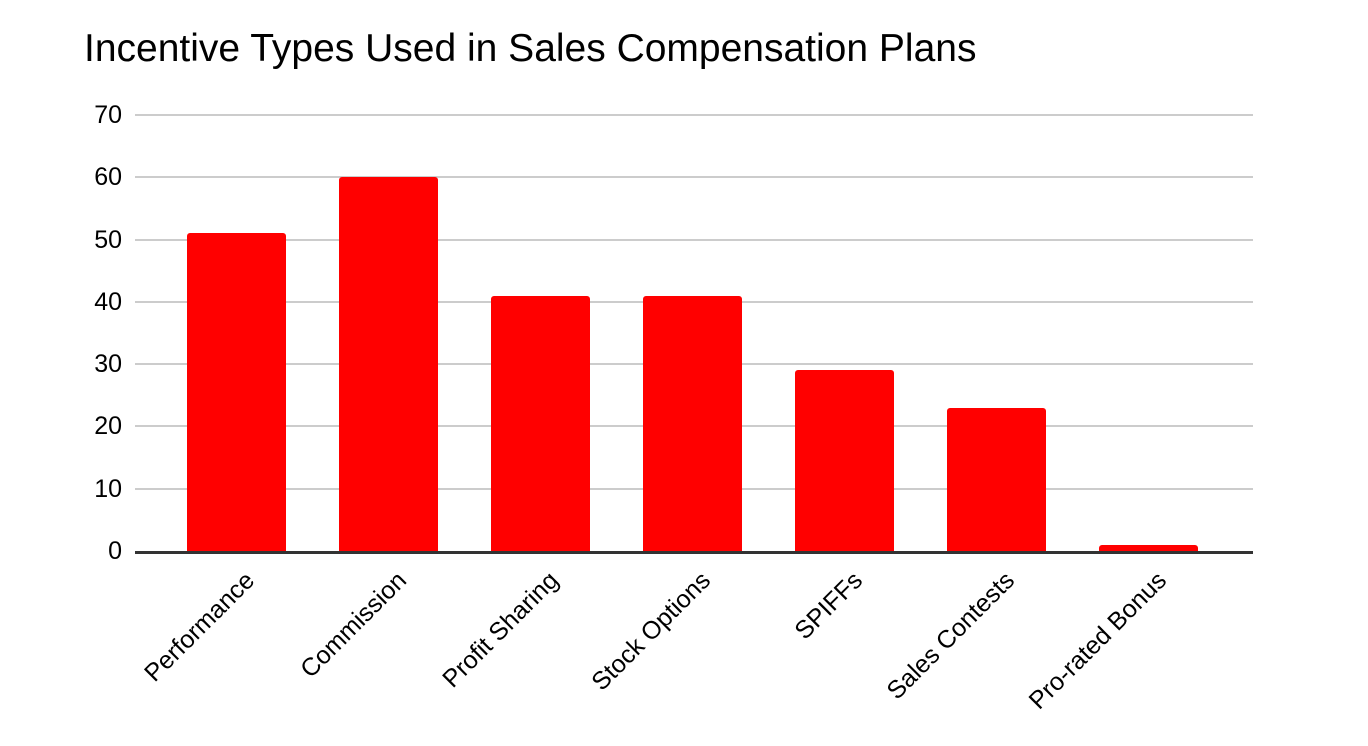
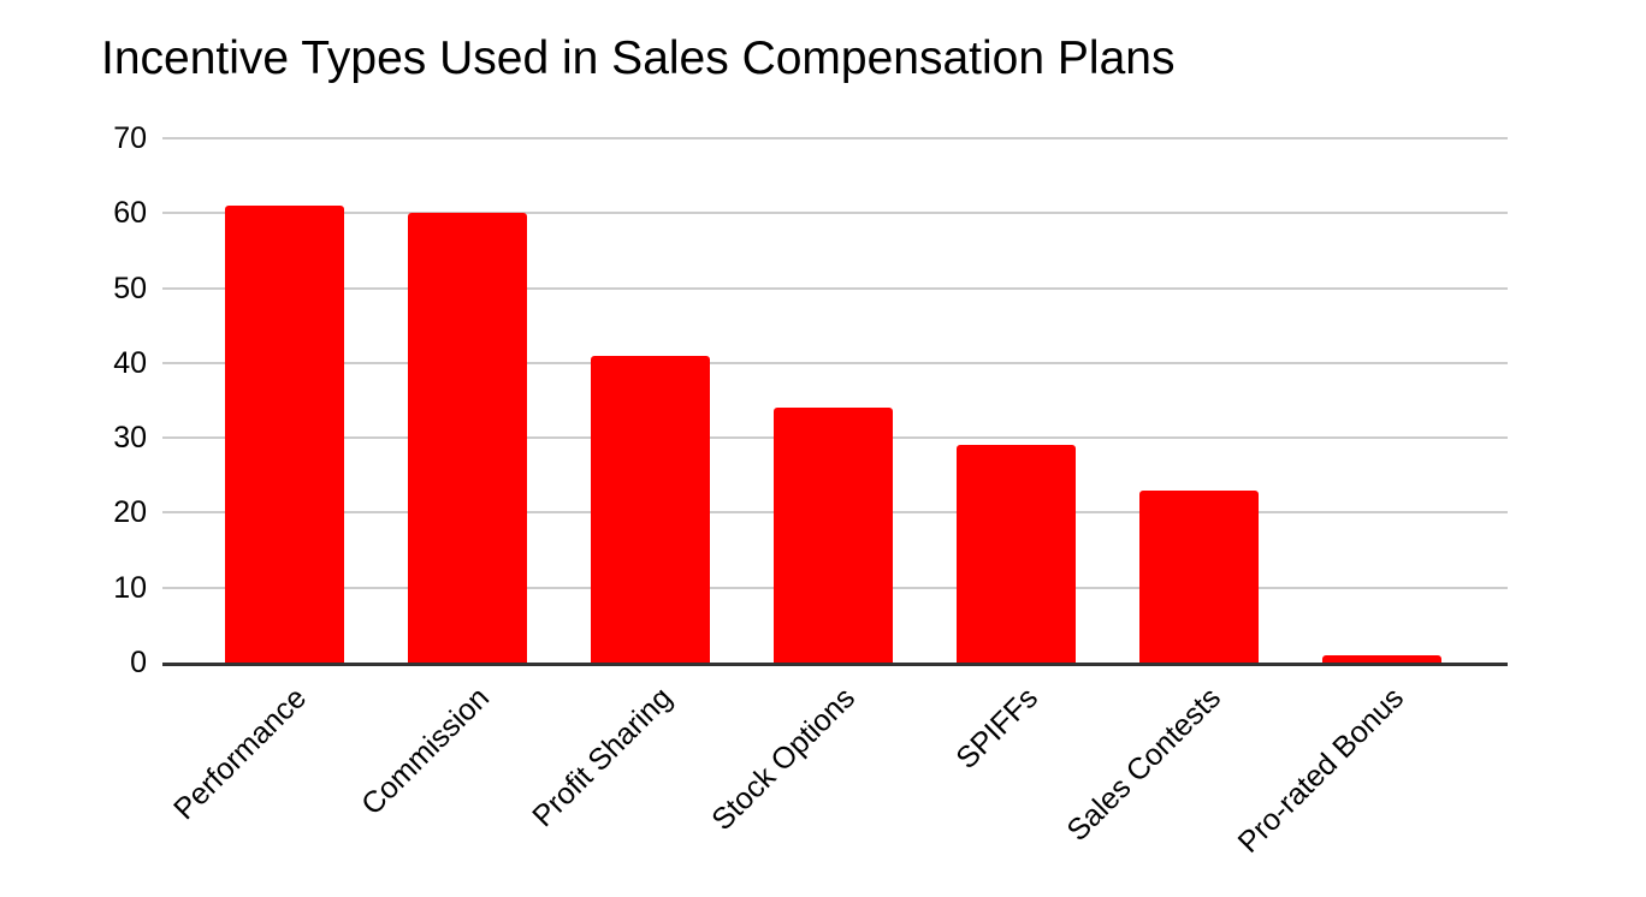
Performance: 51 -> 61
Stock Options: 41 -> 34
